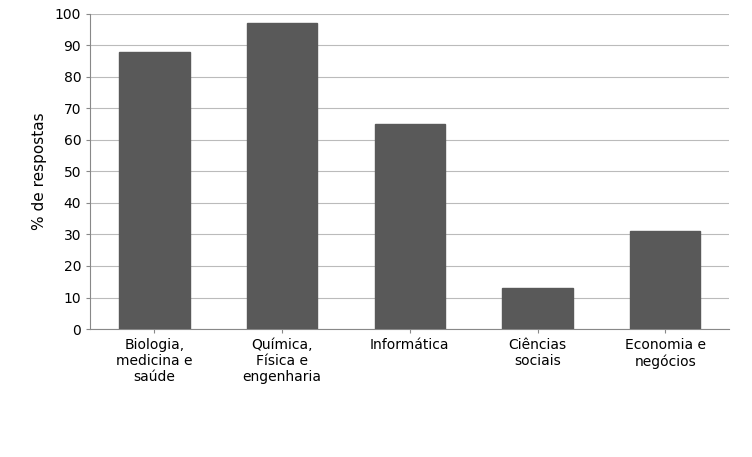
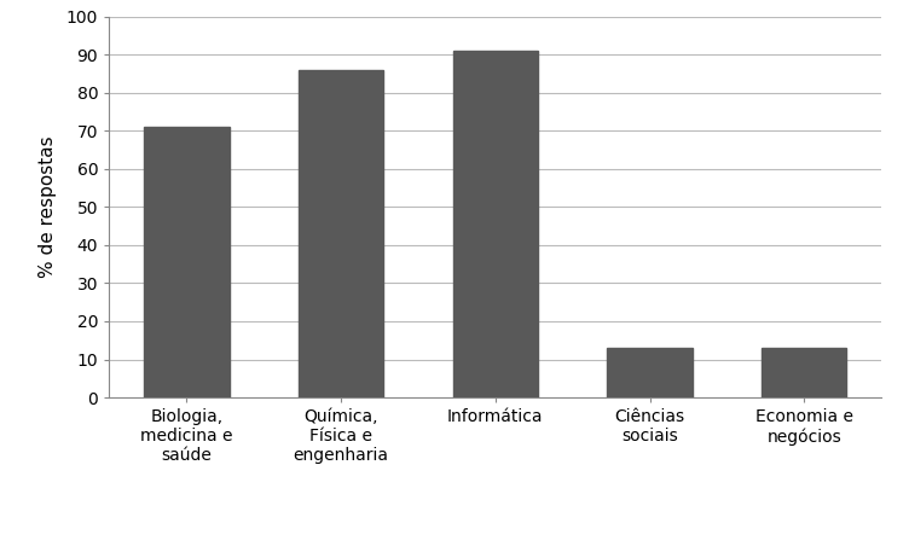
Biologia, medicina e saúde: 88 -> 71
Química, Física e engenharia: 97 -> 86
Informática: 65 -> 91
Economia e negócios: 31 -> 13
